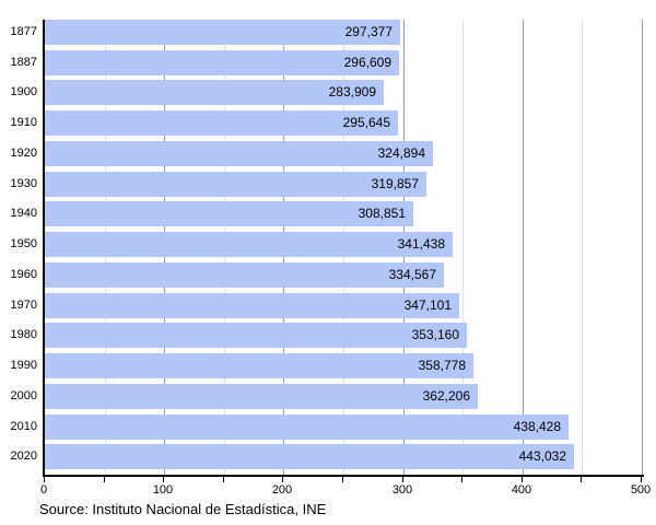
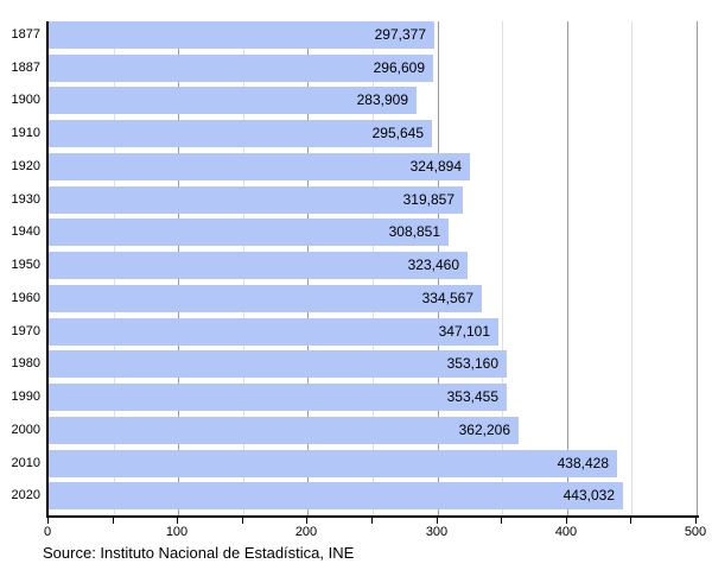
1950: 341,438 -> 323,460
1990: 358,778 -> 353,455
